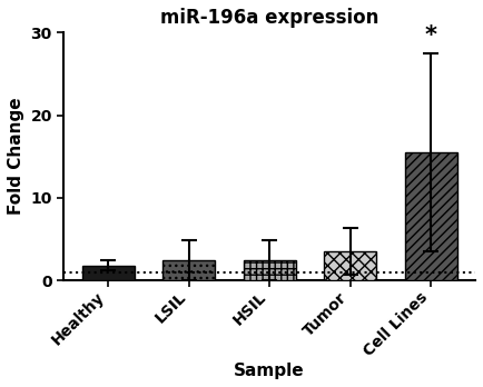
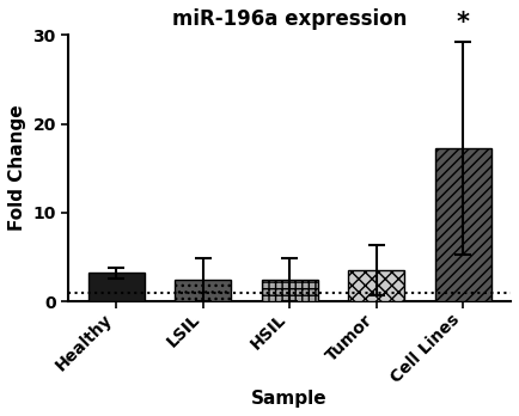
Healthy: 1.8 -> 3.2
Cell Lines: 15.5 -> 17.2
